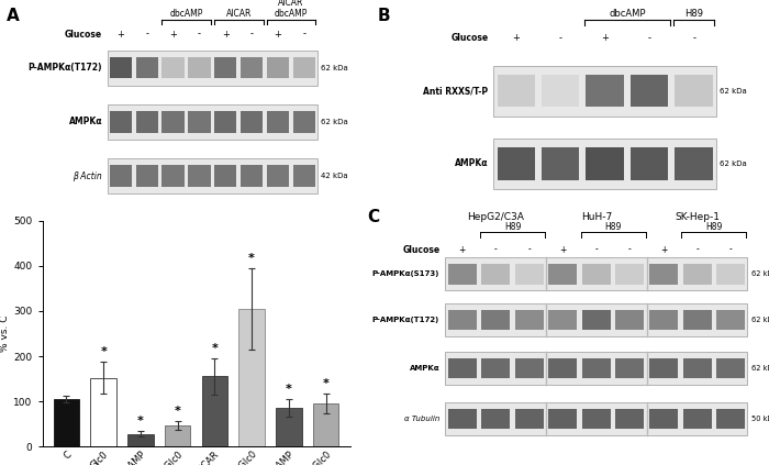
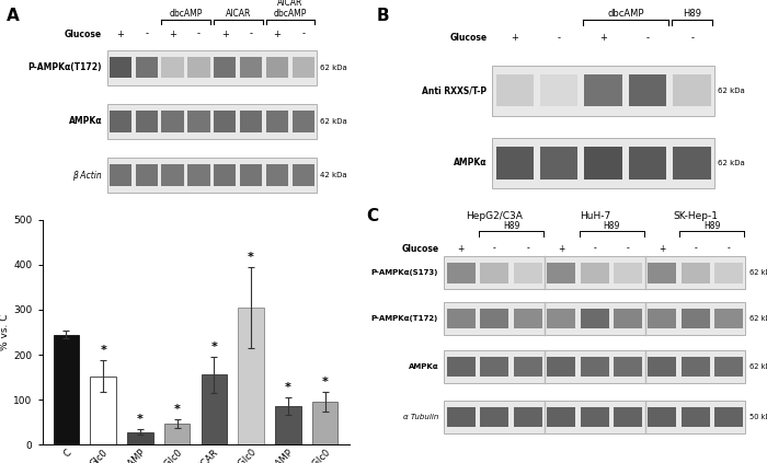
C: 105 -> 245
